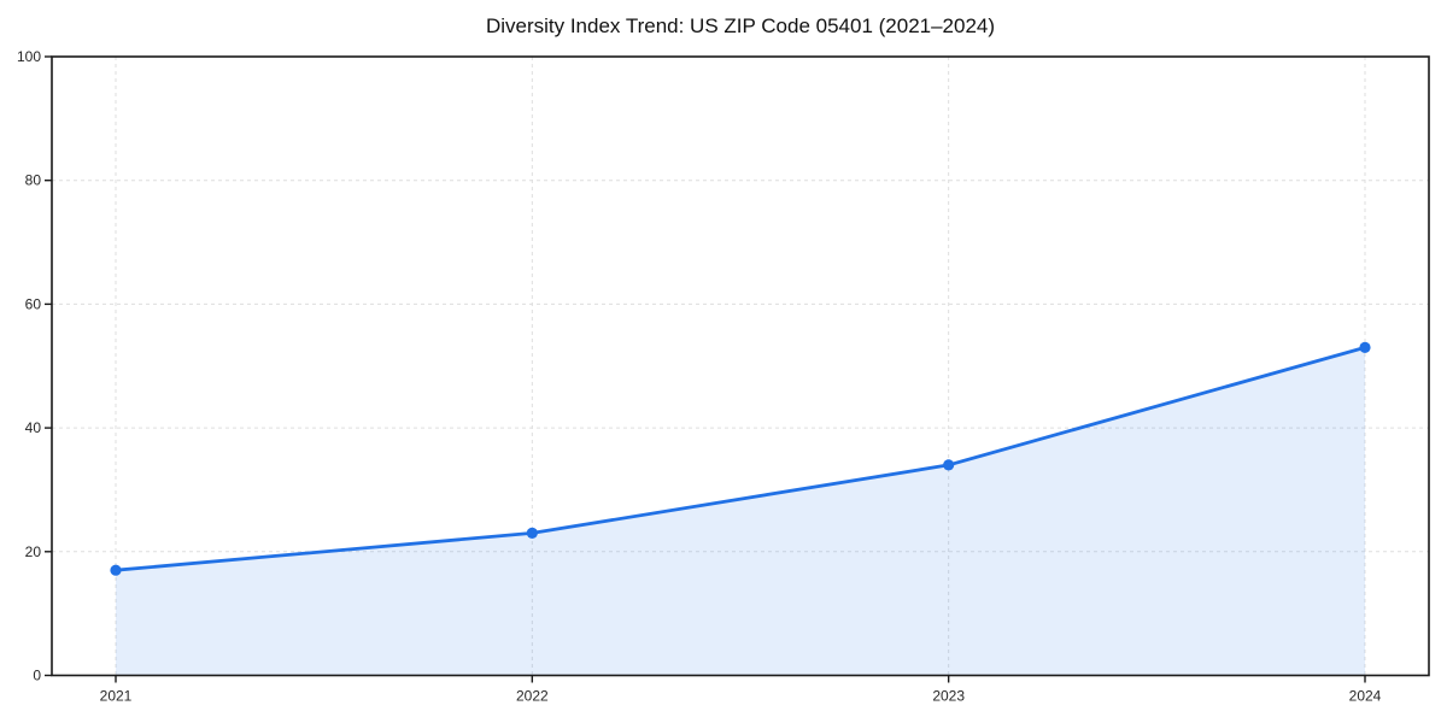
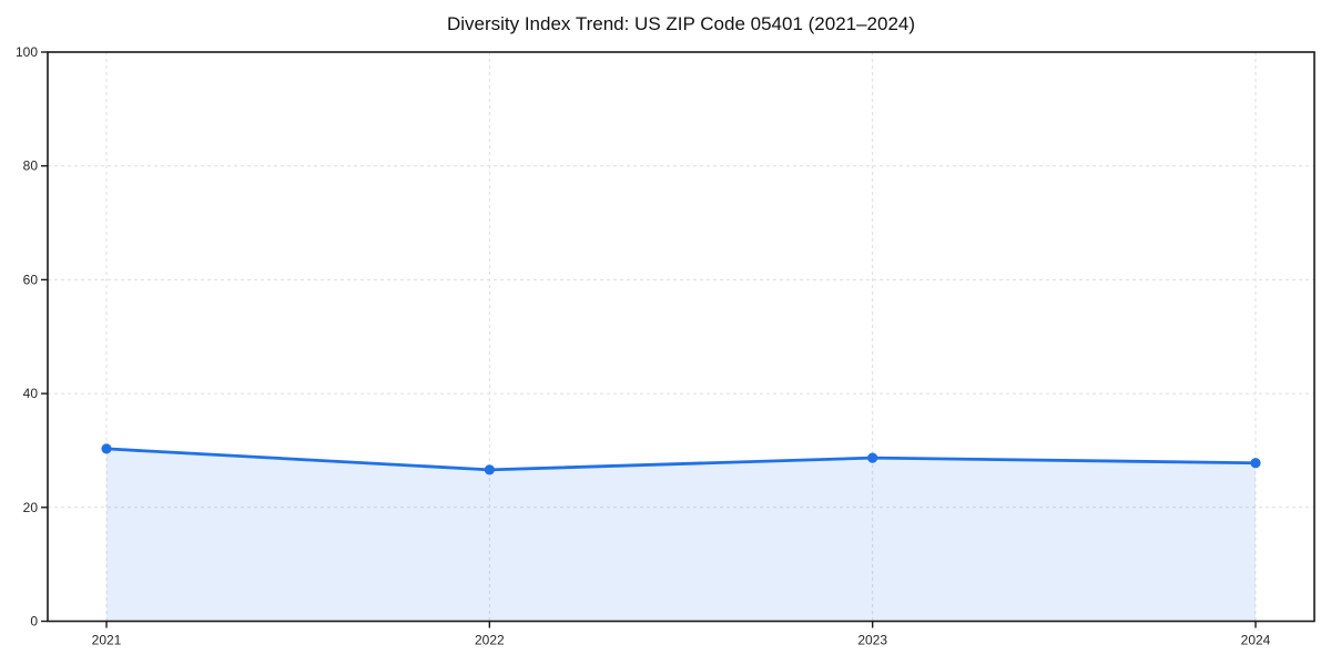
2021: 17 -> 30
2022: 23 -> 27
2023: 34 -> 29
2024: 53 -> 28
